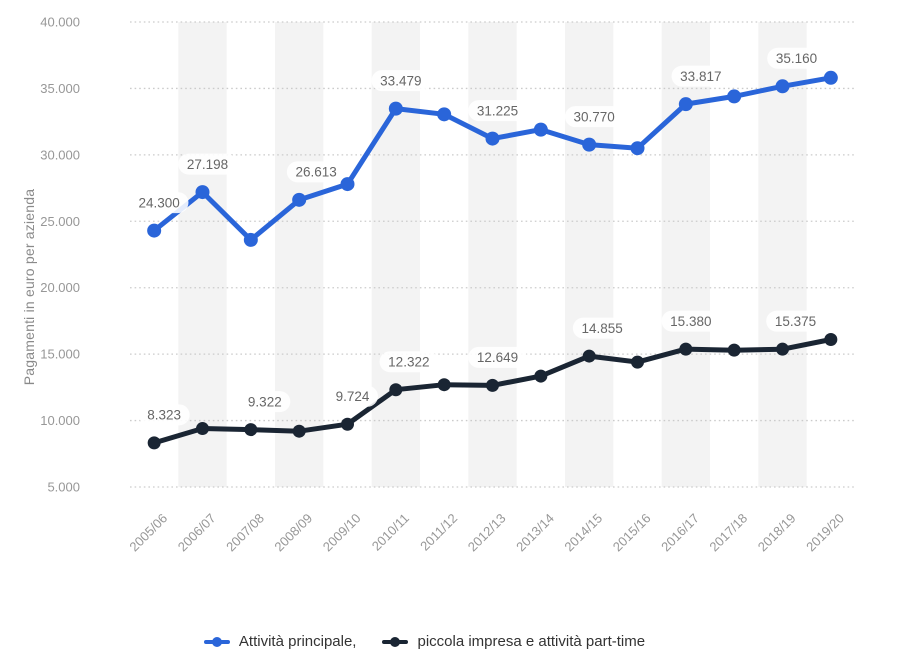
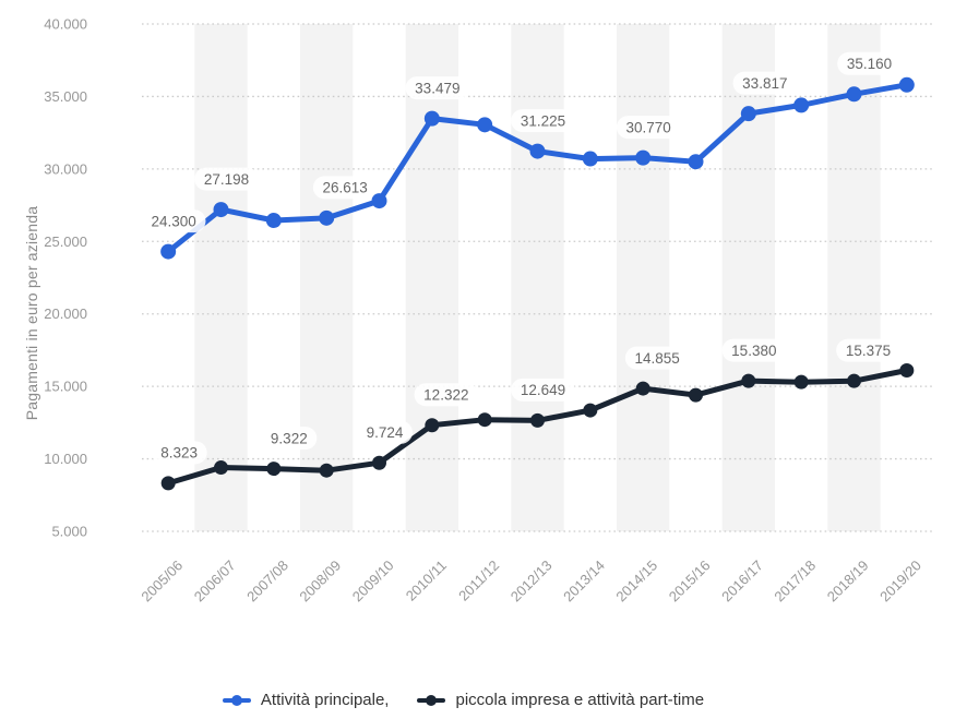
Attività principale,/2007/08: 23600 -> 26400
Attività principale,/2013/14: 31900 -> 30700
